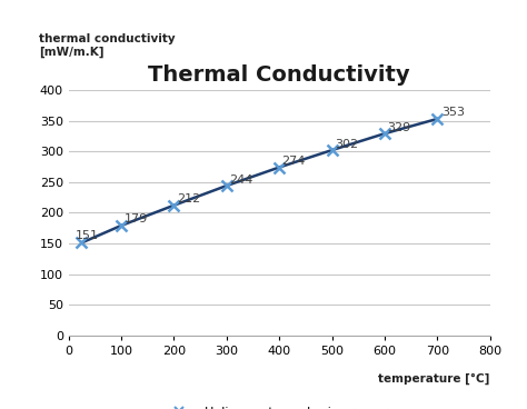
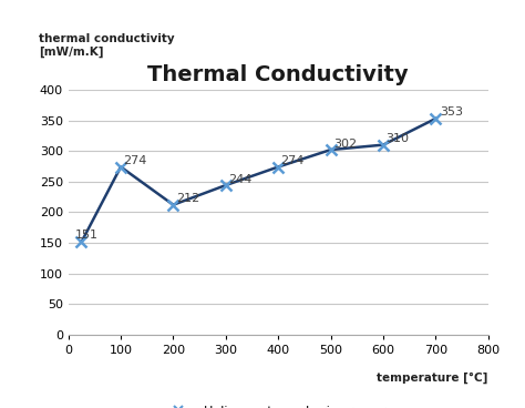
100: 179 -> 274
600: 329 -> 310
